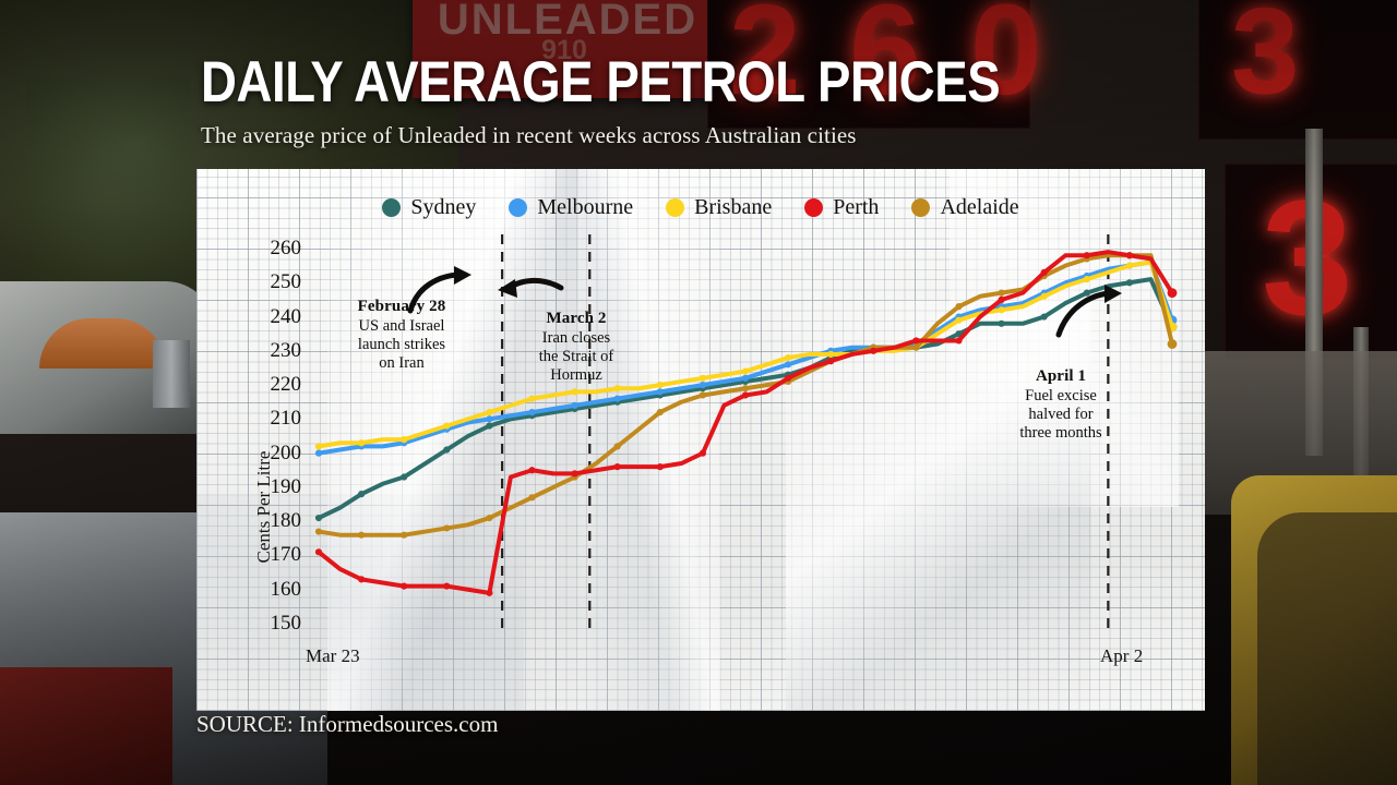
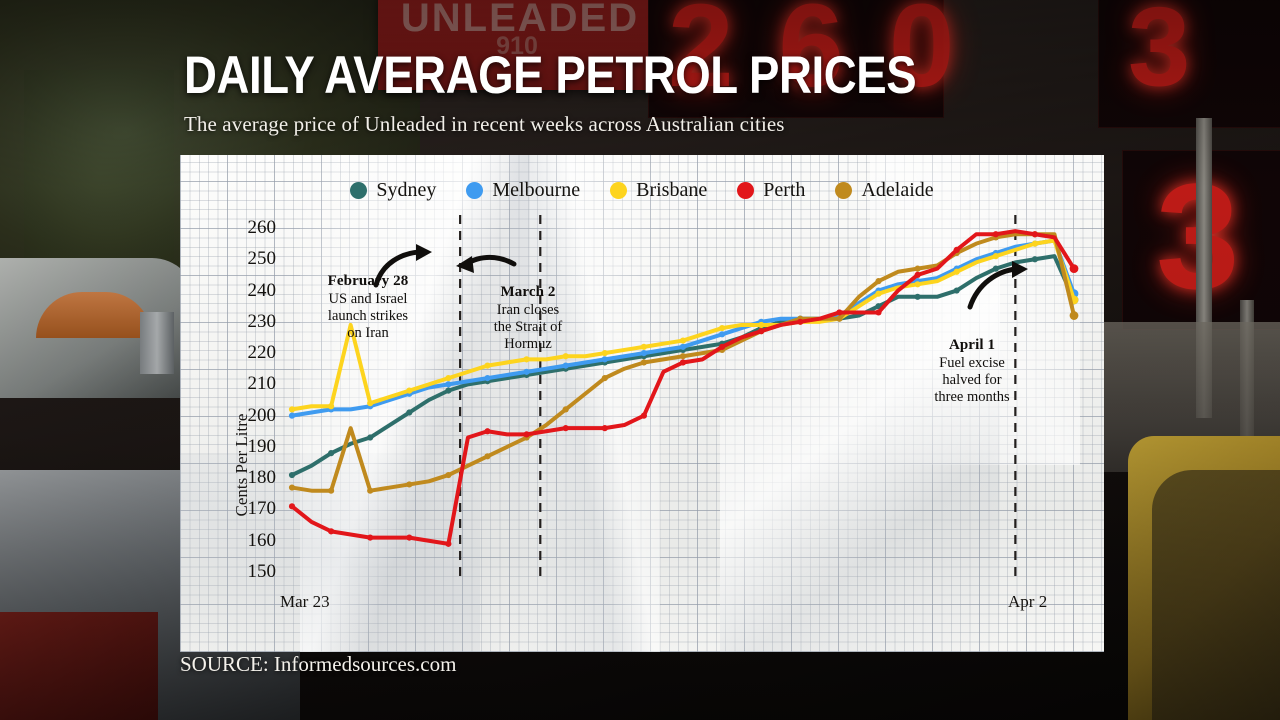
Brisbane/3: 204 -> 229
Adelaide/3: 176 -> 196
